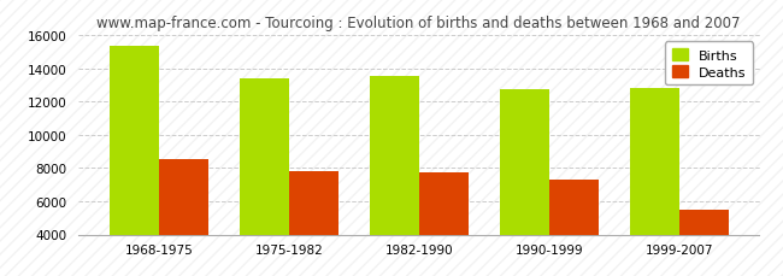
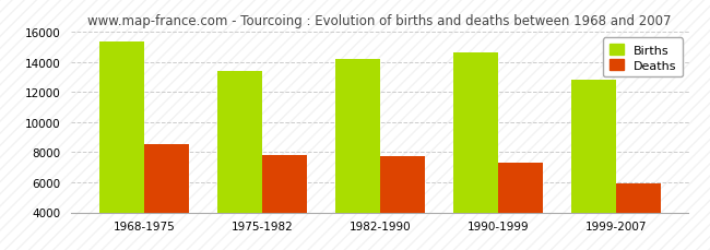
Births/1982-1990: 13500 -> 14200
Births/1990-1999: 12700 -> 14600
Deaths/1999-2007: 5500 -> 5900
